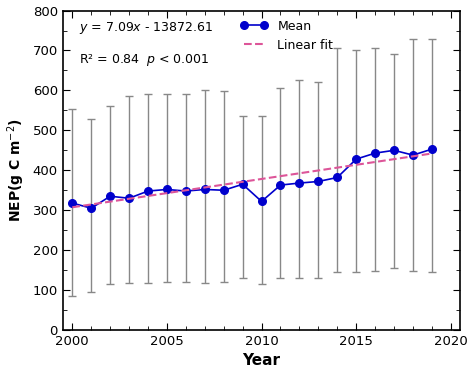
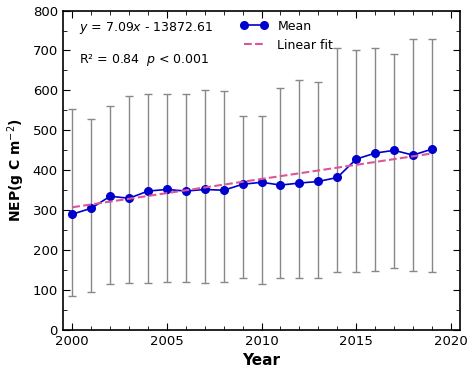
2000: 318 -> 290
2010: 322 -> 370
